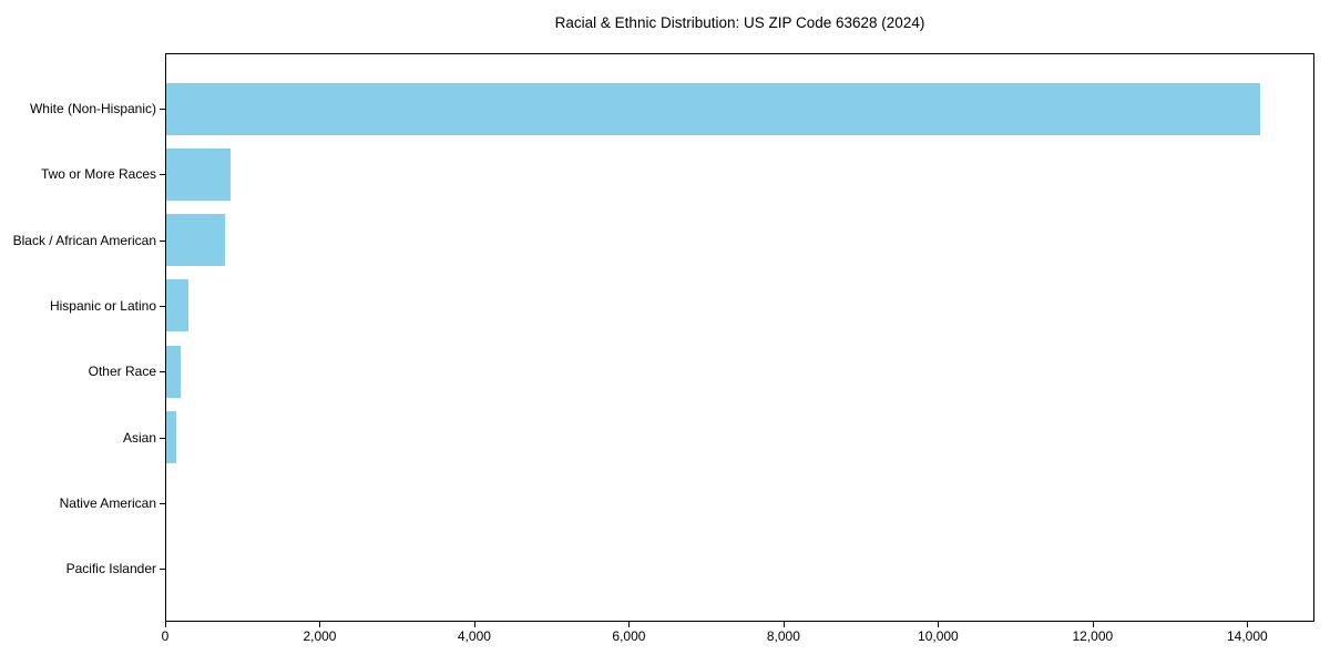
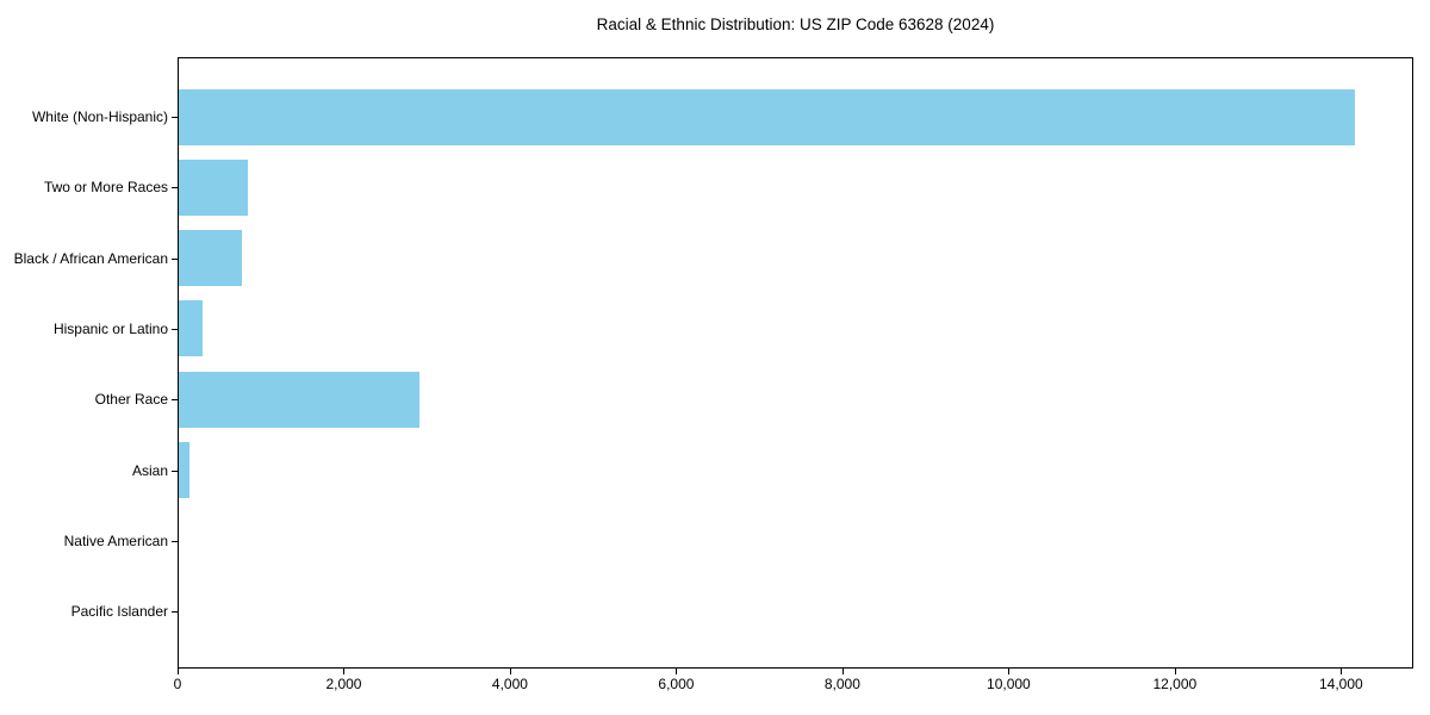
Other Race: 200 -> 2900
